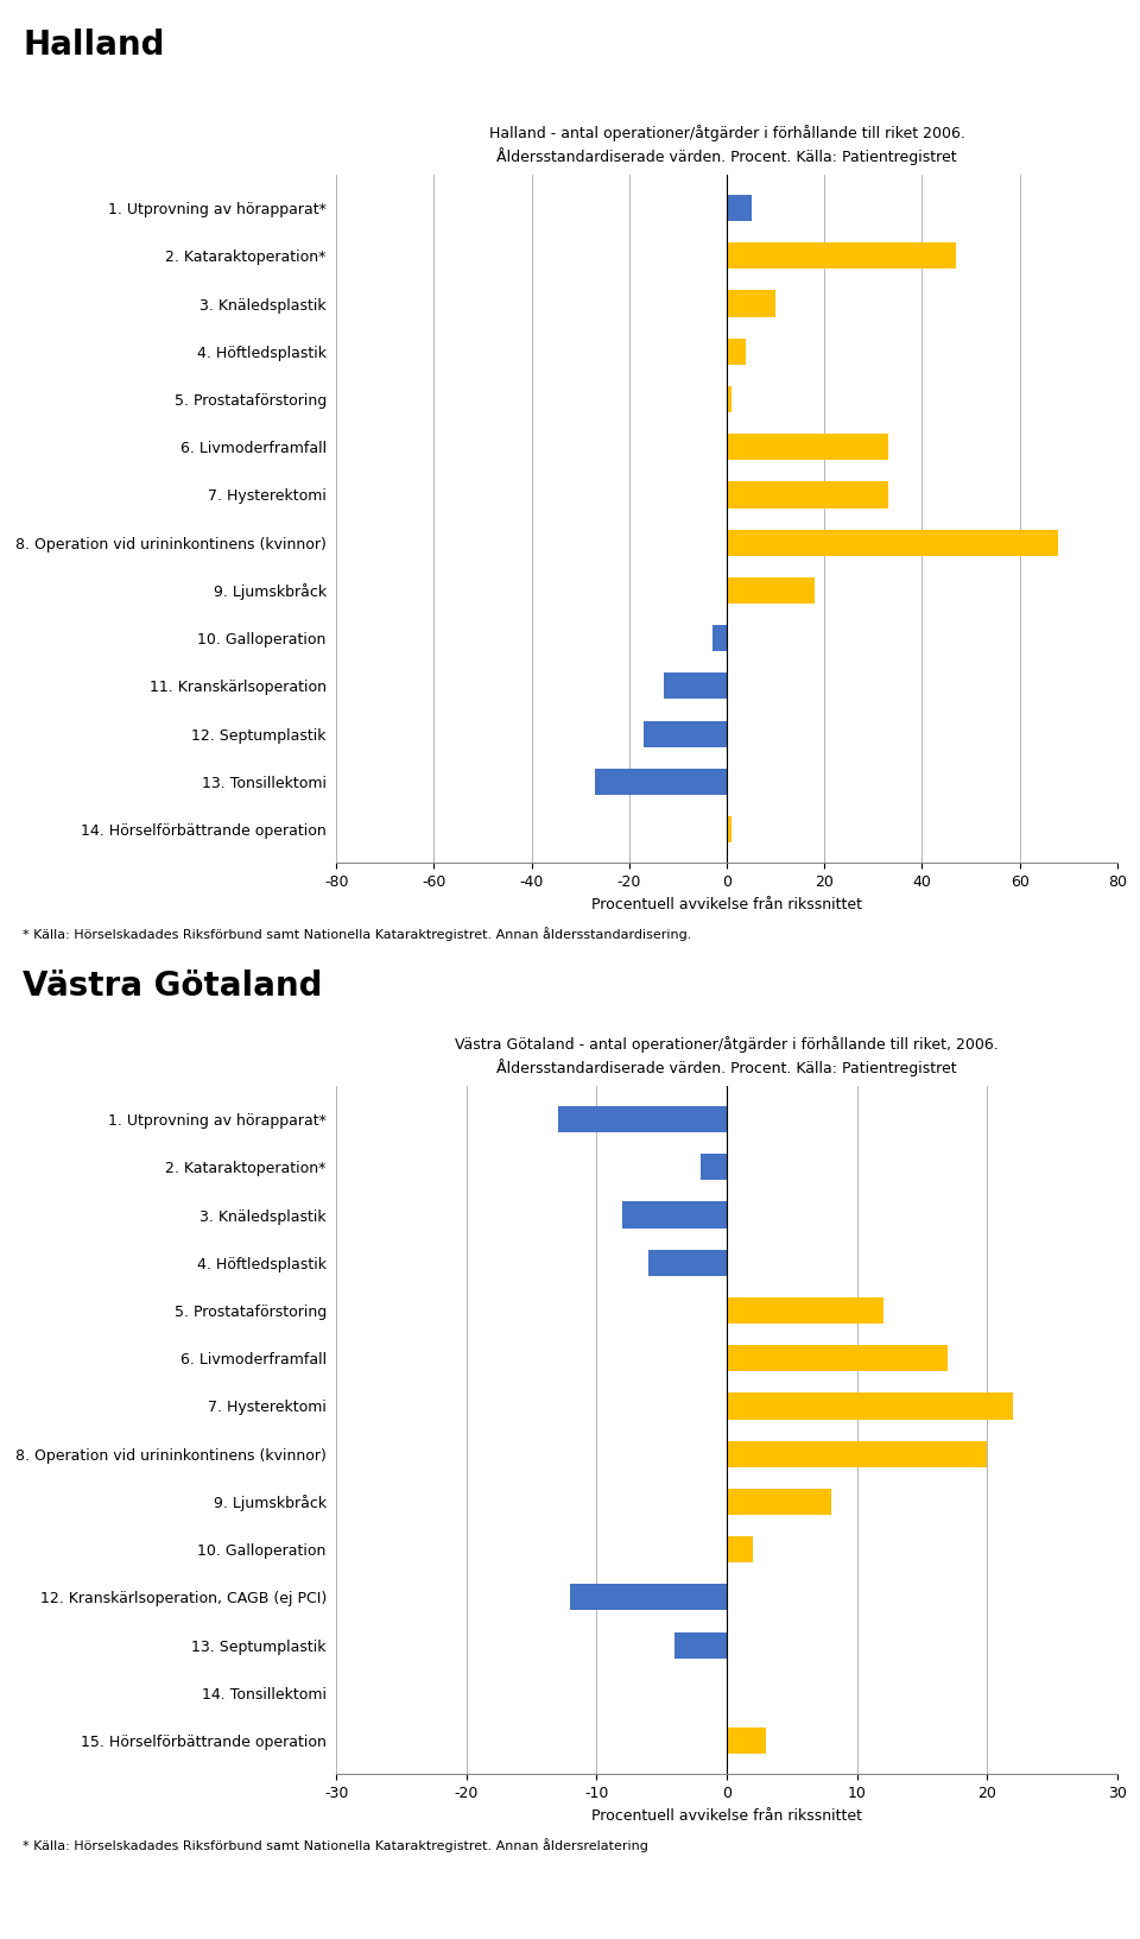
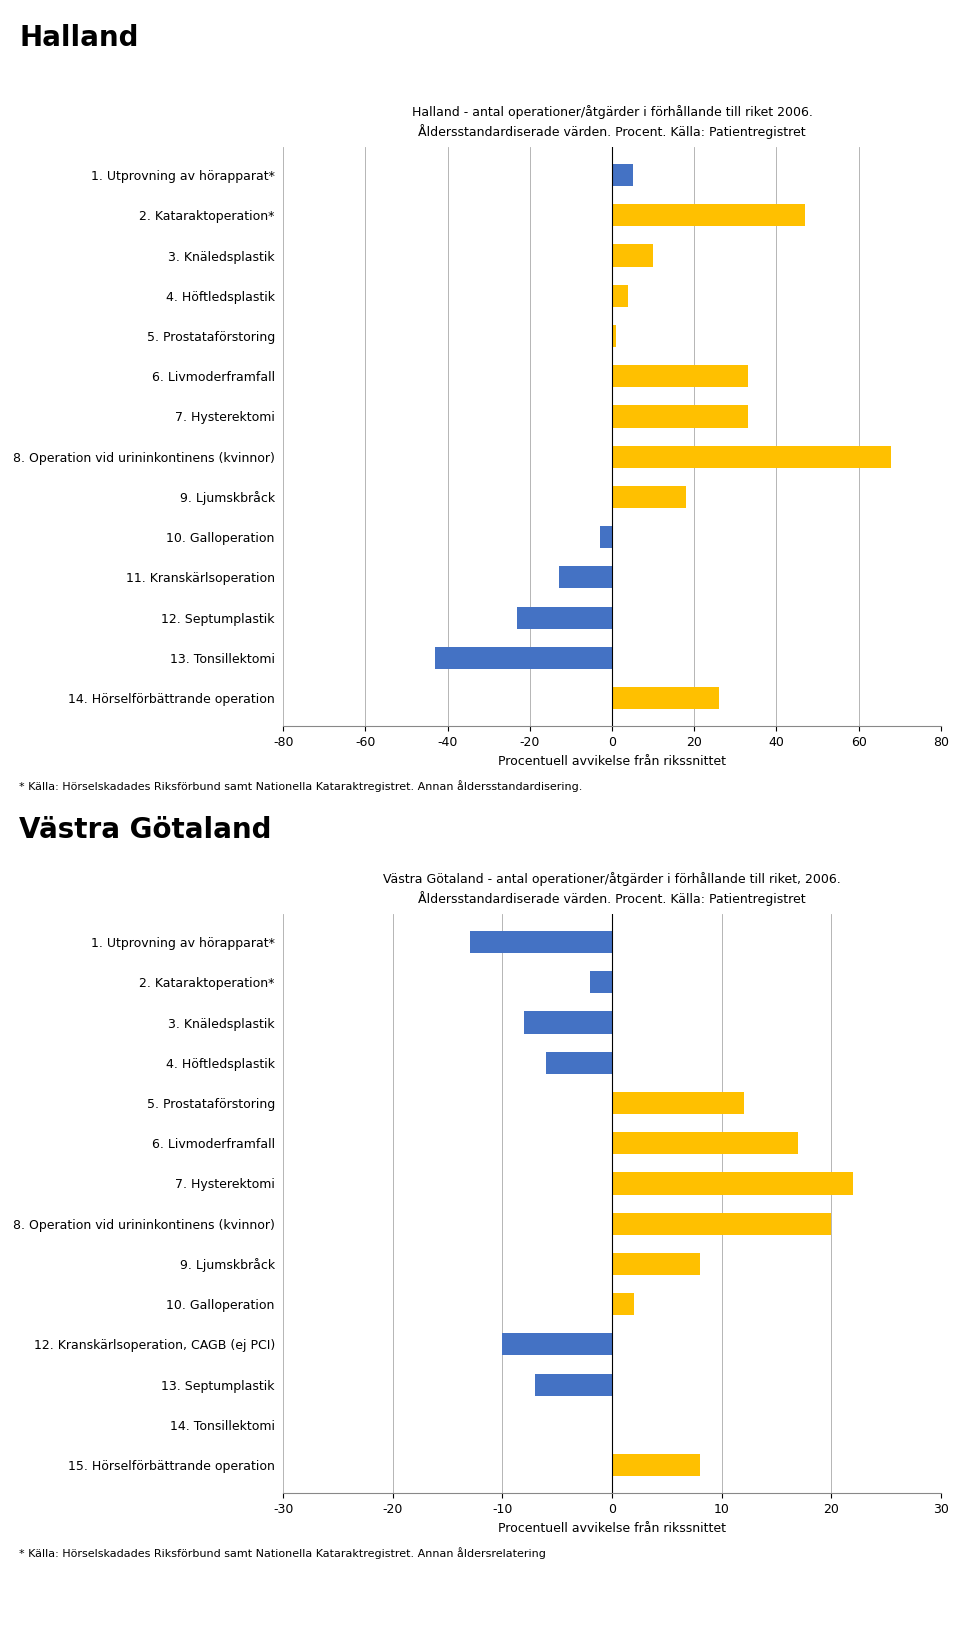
12. Septumplastik: -17 -> -23
13. Tonsillektomi: -27 -> -43
14. Hörselförbättrande operation: 1 -> 26
12. Kranskärlsoperation, CAGB (ej PCI): -12 -> -10
13. Septumplastik: -4 -> -7
15. Hörselförbättrande operation: 3 -> 8
